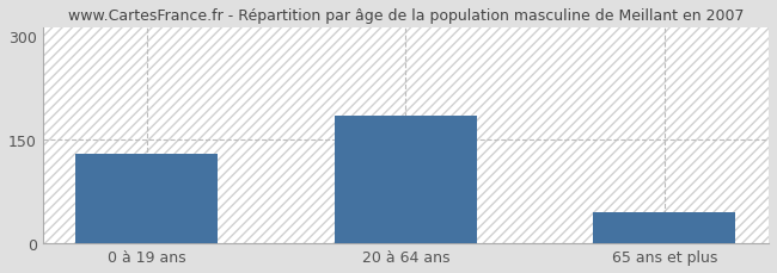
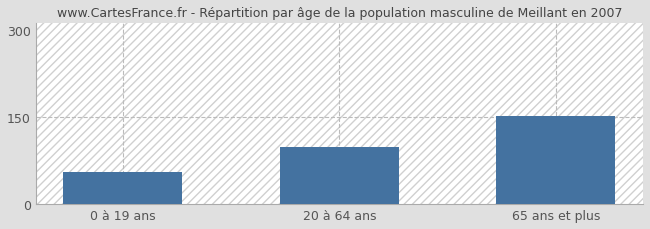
0 à 19 ans: 130 -> 56
20 à 64 ans: 185 -> 98
65 ans et plus: 45 -> 152
